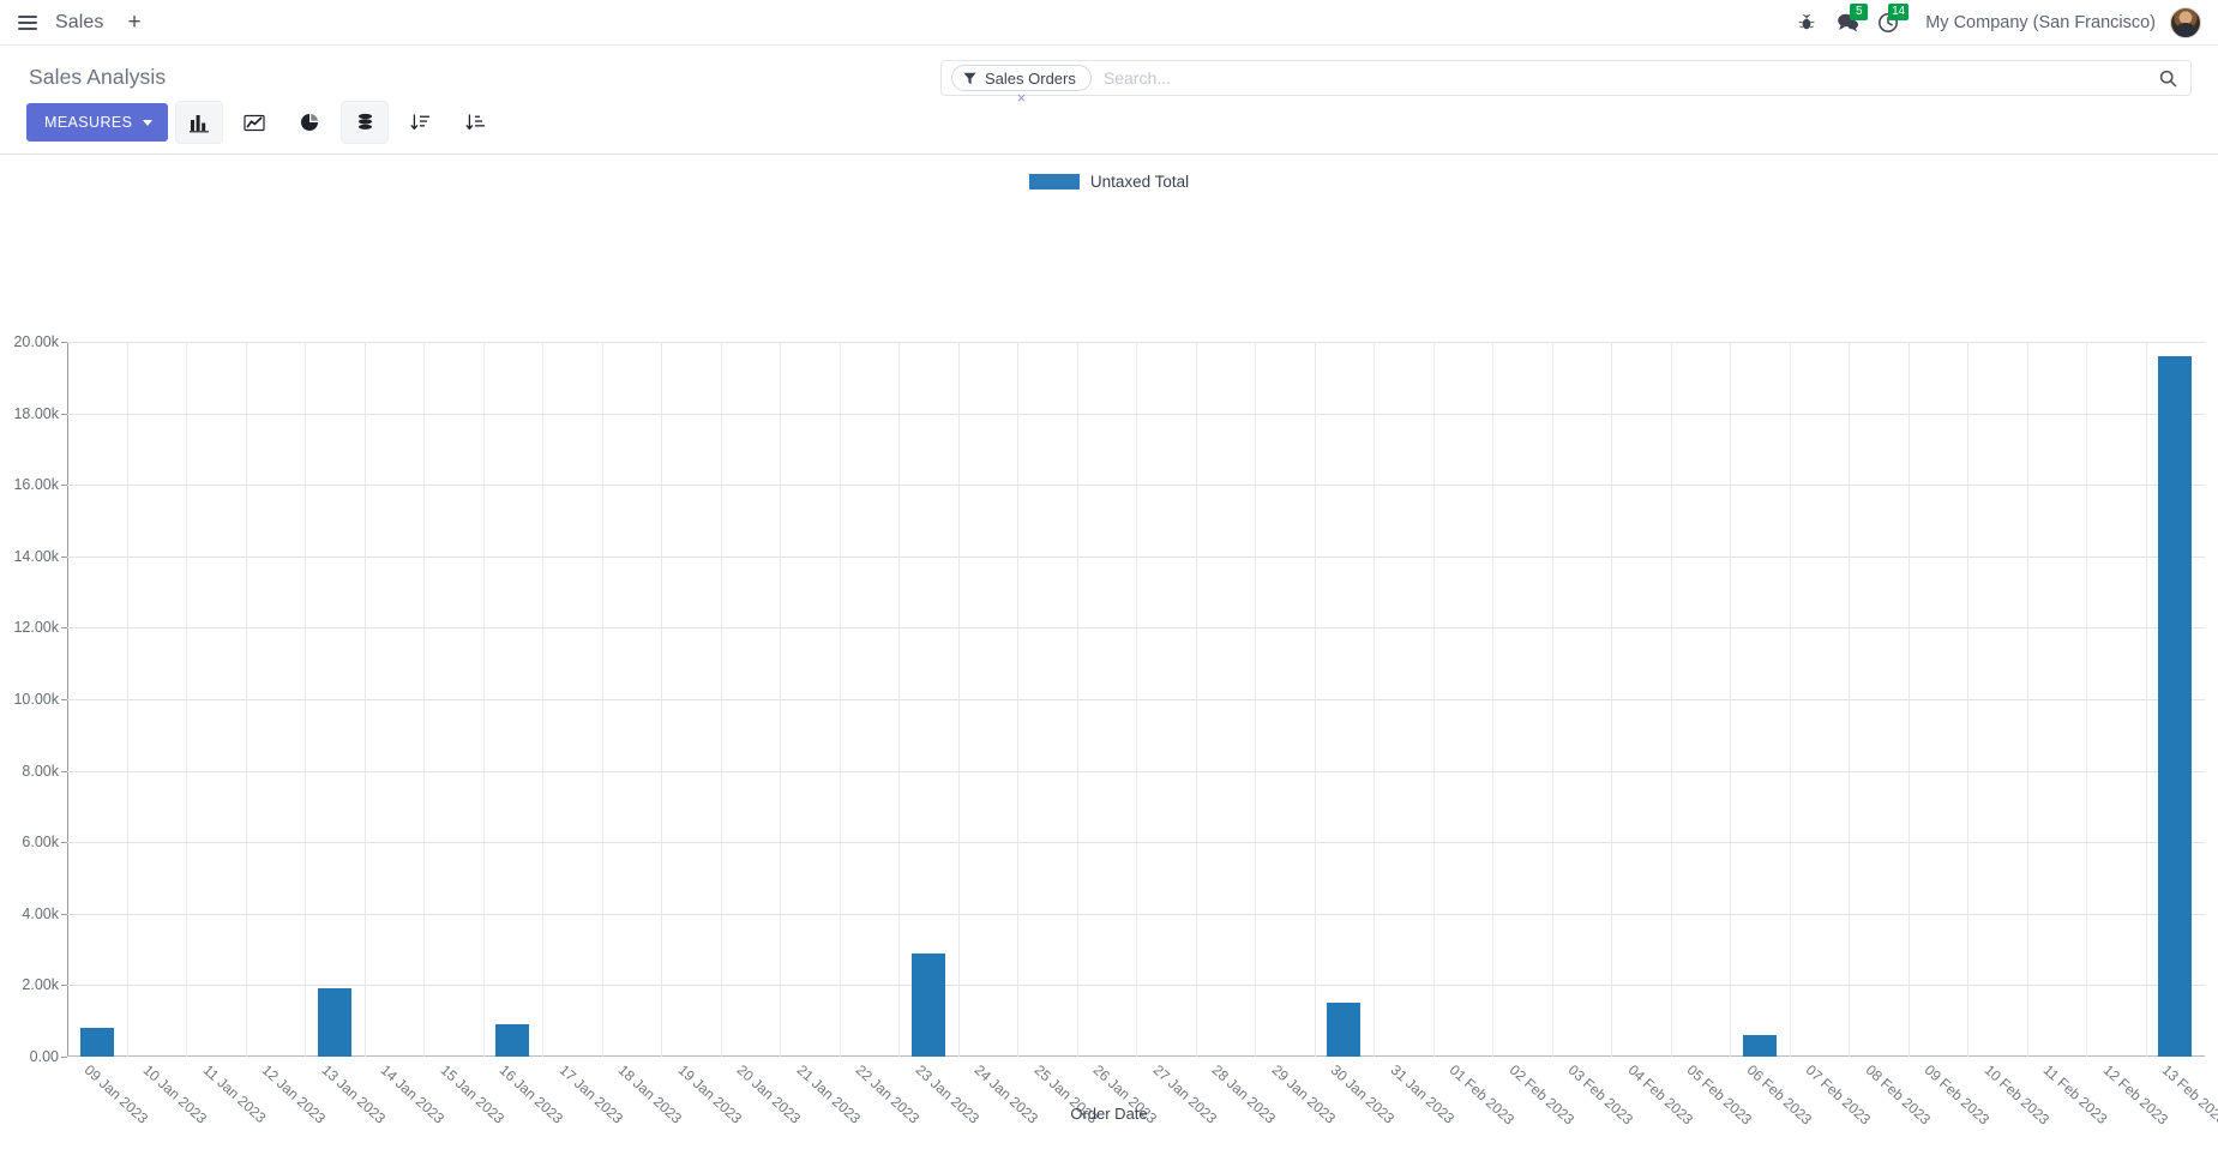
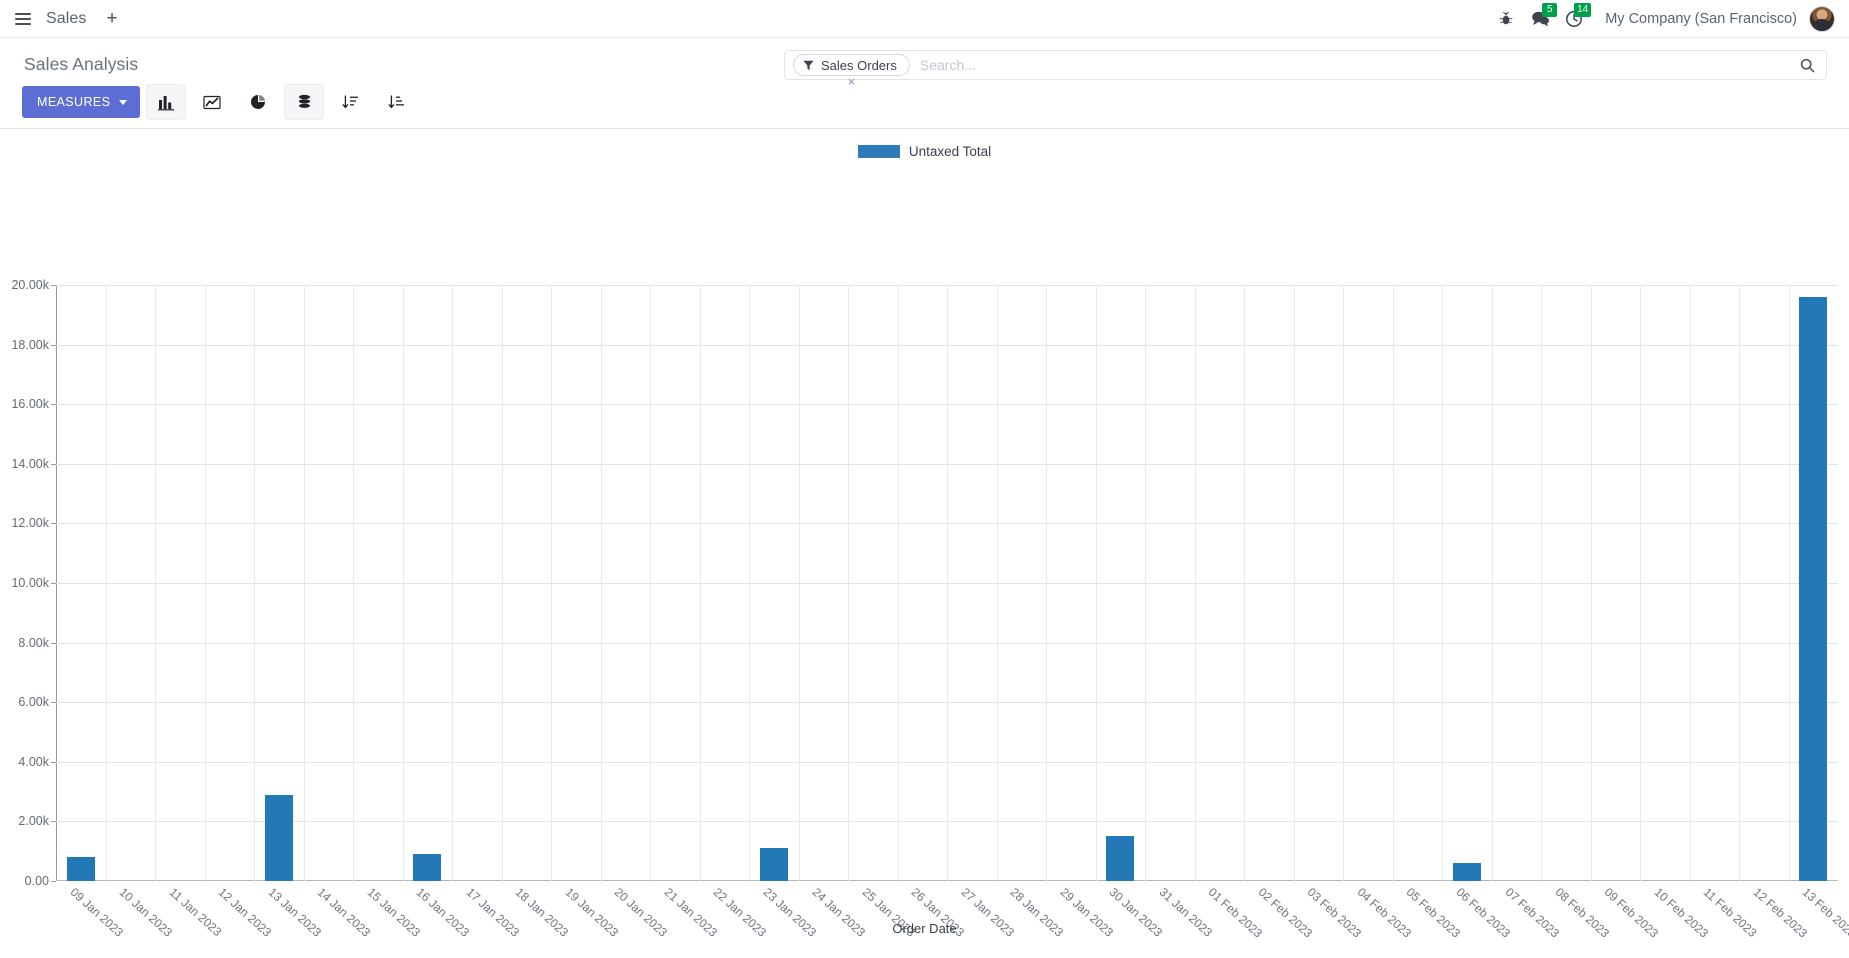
13 Jan 2023: 1.9k -> 2.9k
23 Jan 2023: 2.9k -> 1.1k
